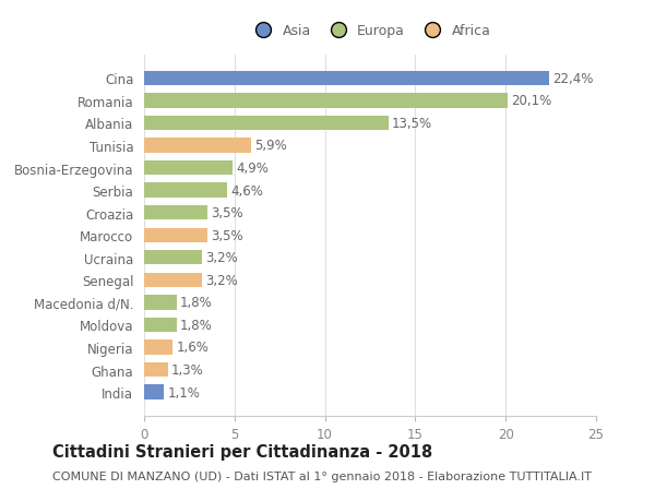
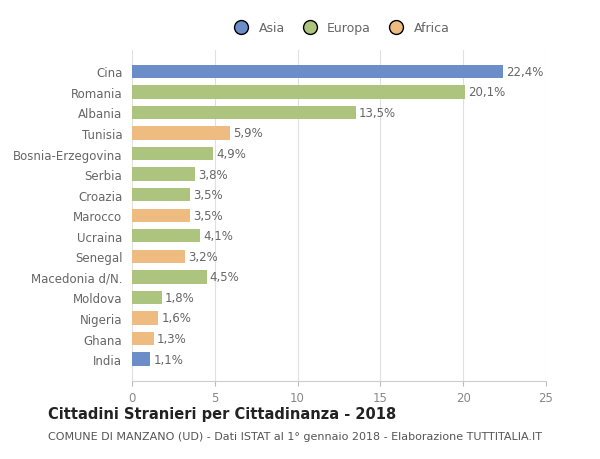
Serbia: 4,6% -> 3,8%
Ucraina: 3,2% -> 4,1%
Macedonia d/N.: 1,8% -> 4,5%
